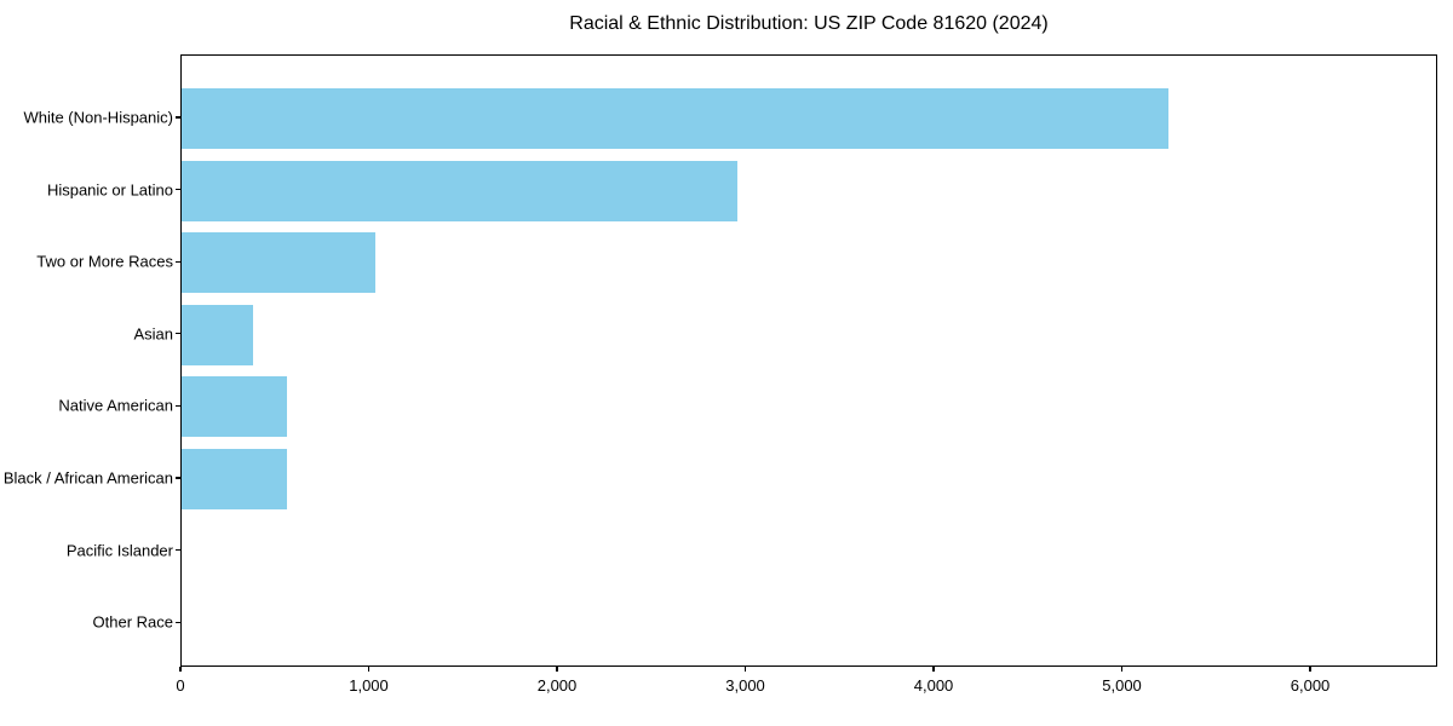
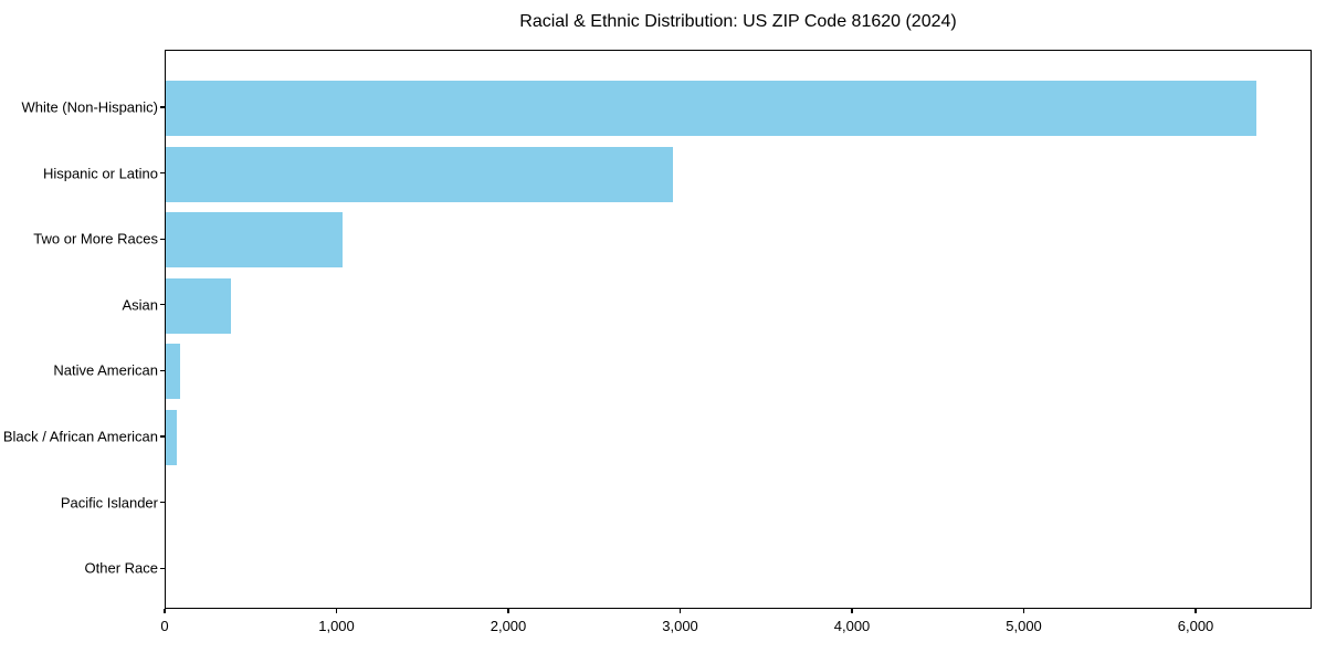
White (Non-Hispanic): 5240 -> 6350
Native American: 560 -> 80
Black / African American: 560 -> 60
